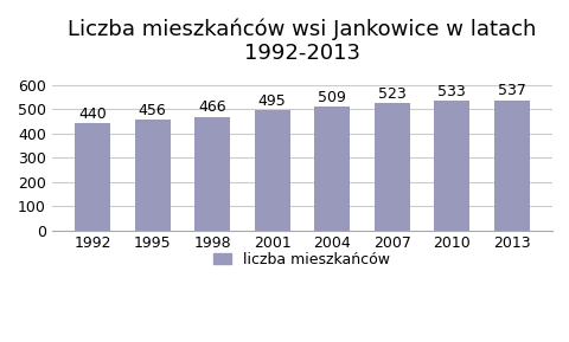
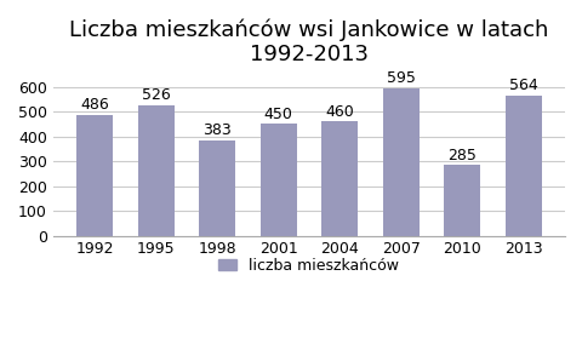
1992: 440 -> 486
1995: 456 -> 526
1998: 466 -> 383
2001: 495 -> 450
2004: 509 -> 460
2007: 523 -> 595
2010: 533 -> 285
2013: 537 -> 564
